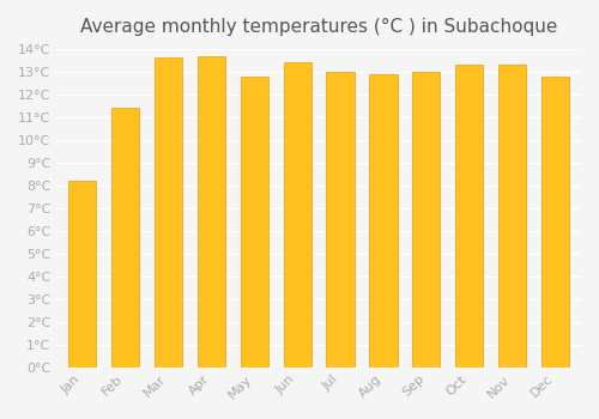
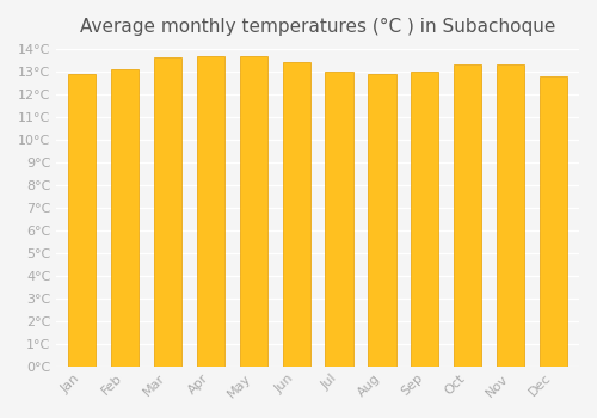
Jan: 8.2°C -> 12.9°C
Feb: 11.4°C -> 13.1°C
May: 12.8°C -> 13.7°C
